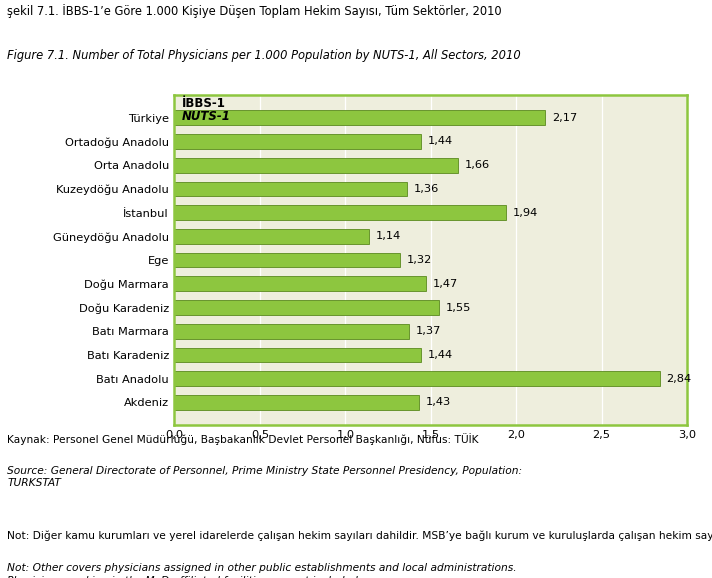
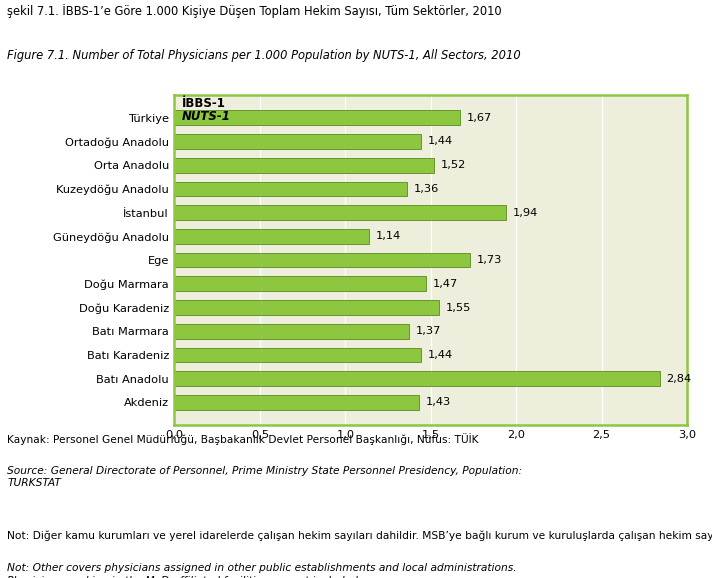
Türkiye: 2,17 -> 1,67
Orta Anadolu: 1,66 -> 1,52
Ege: 1,32 -> 1,73
